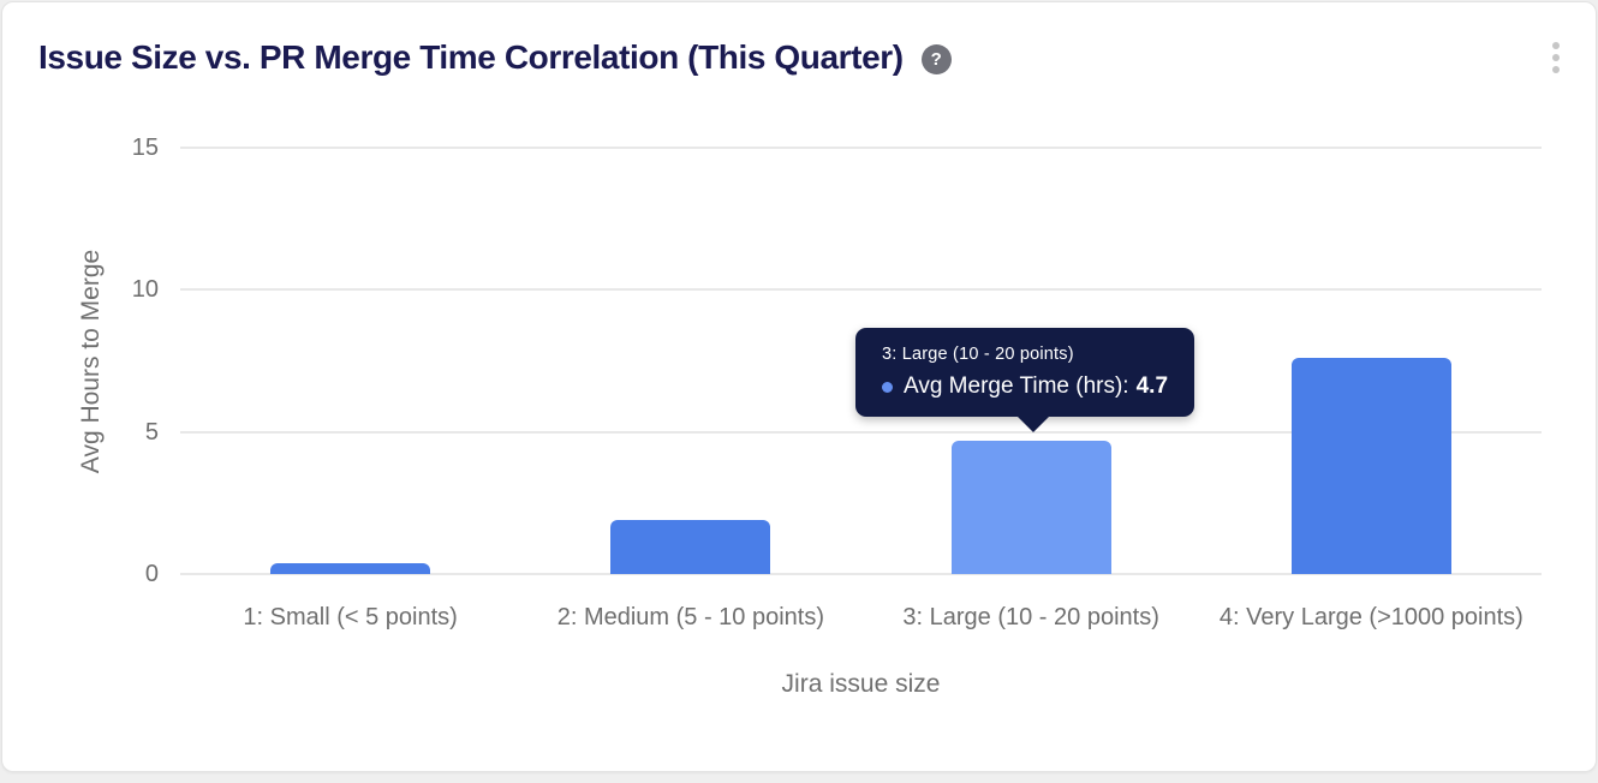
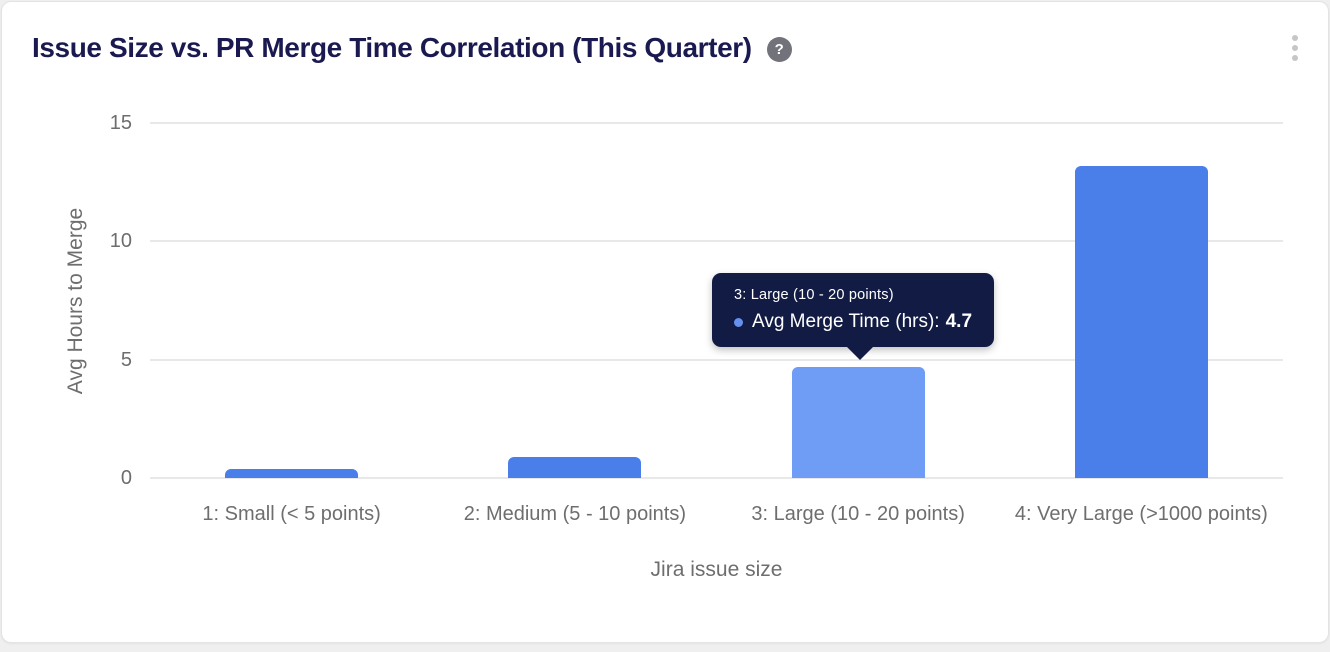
2: Medium (5 - 10 points): 1.9 -> 0.9
4: Very Large (>1000 points): 7.6 -> 13.2
